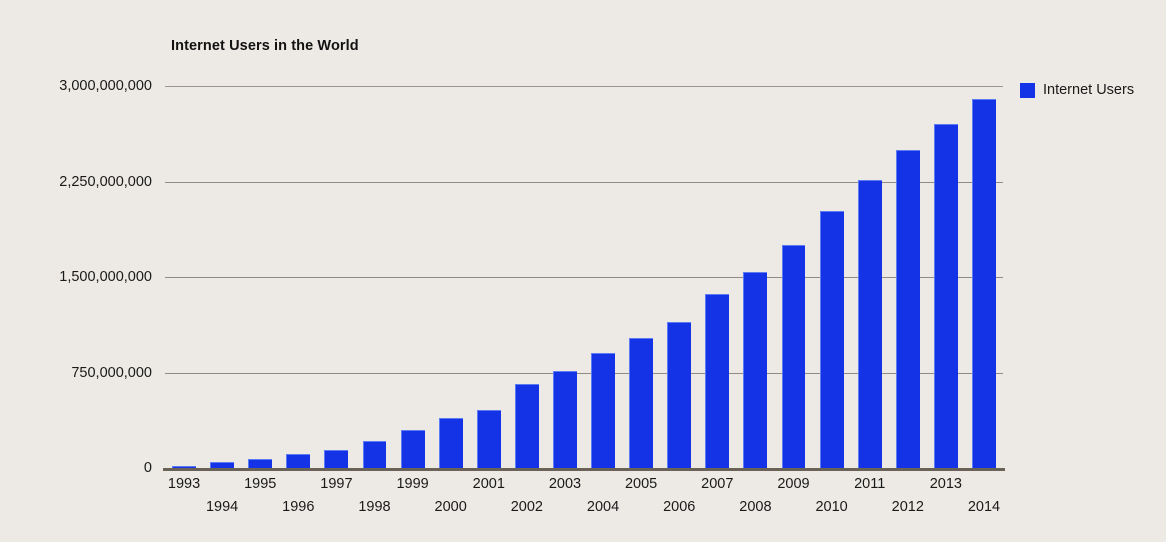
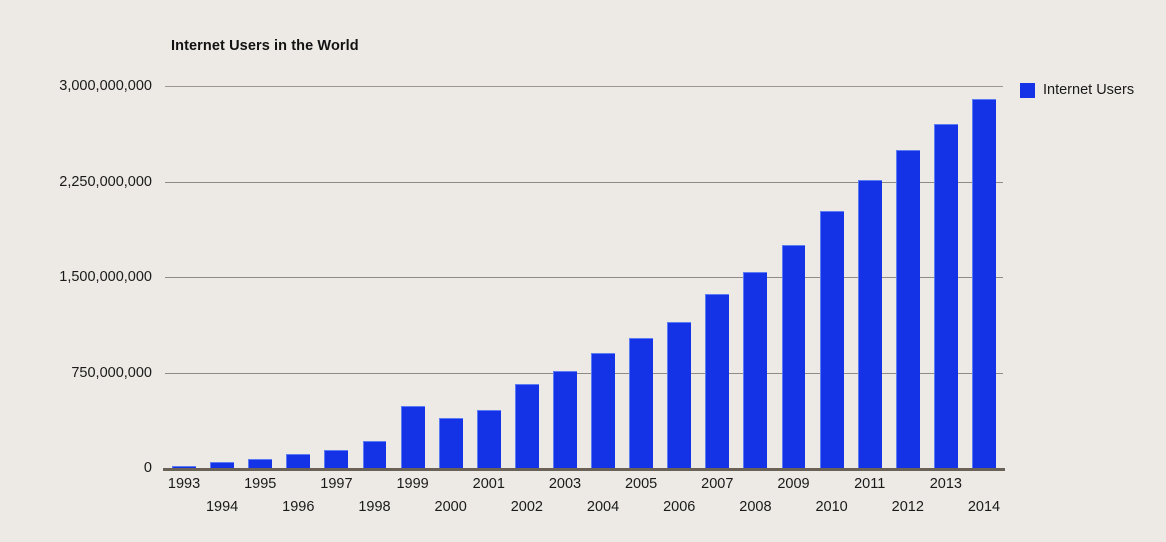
1999: 300000000 -> 490000000
